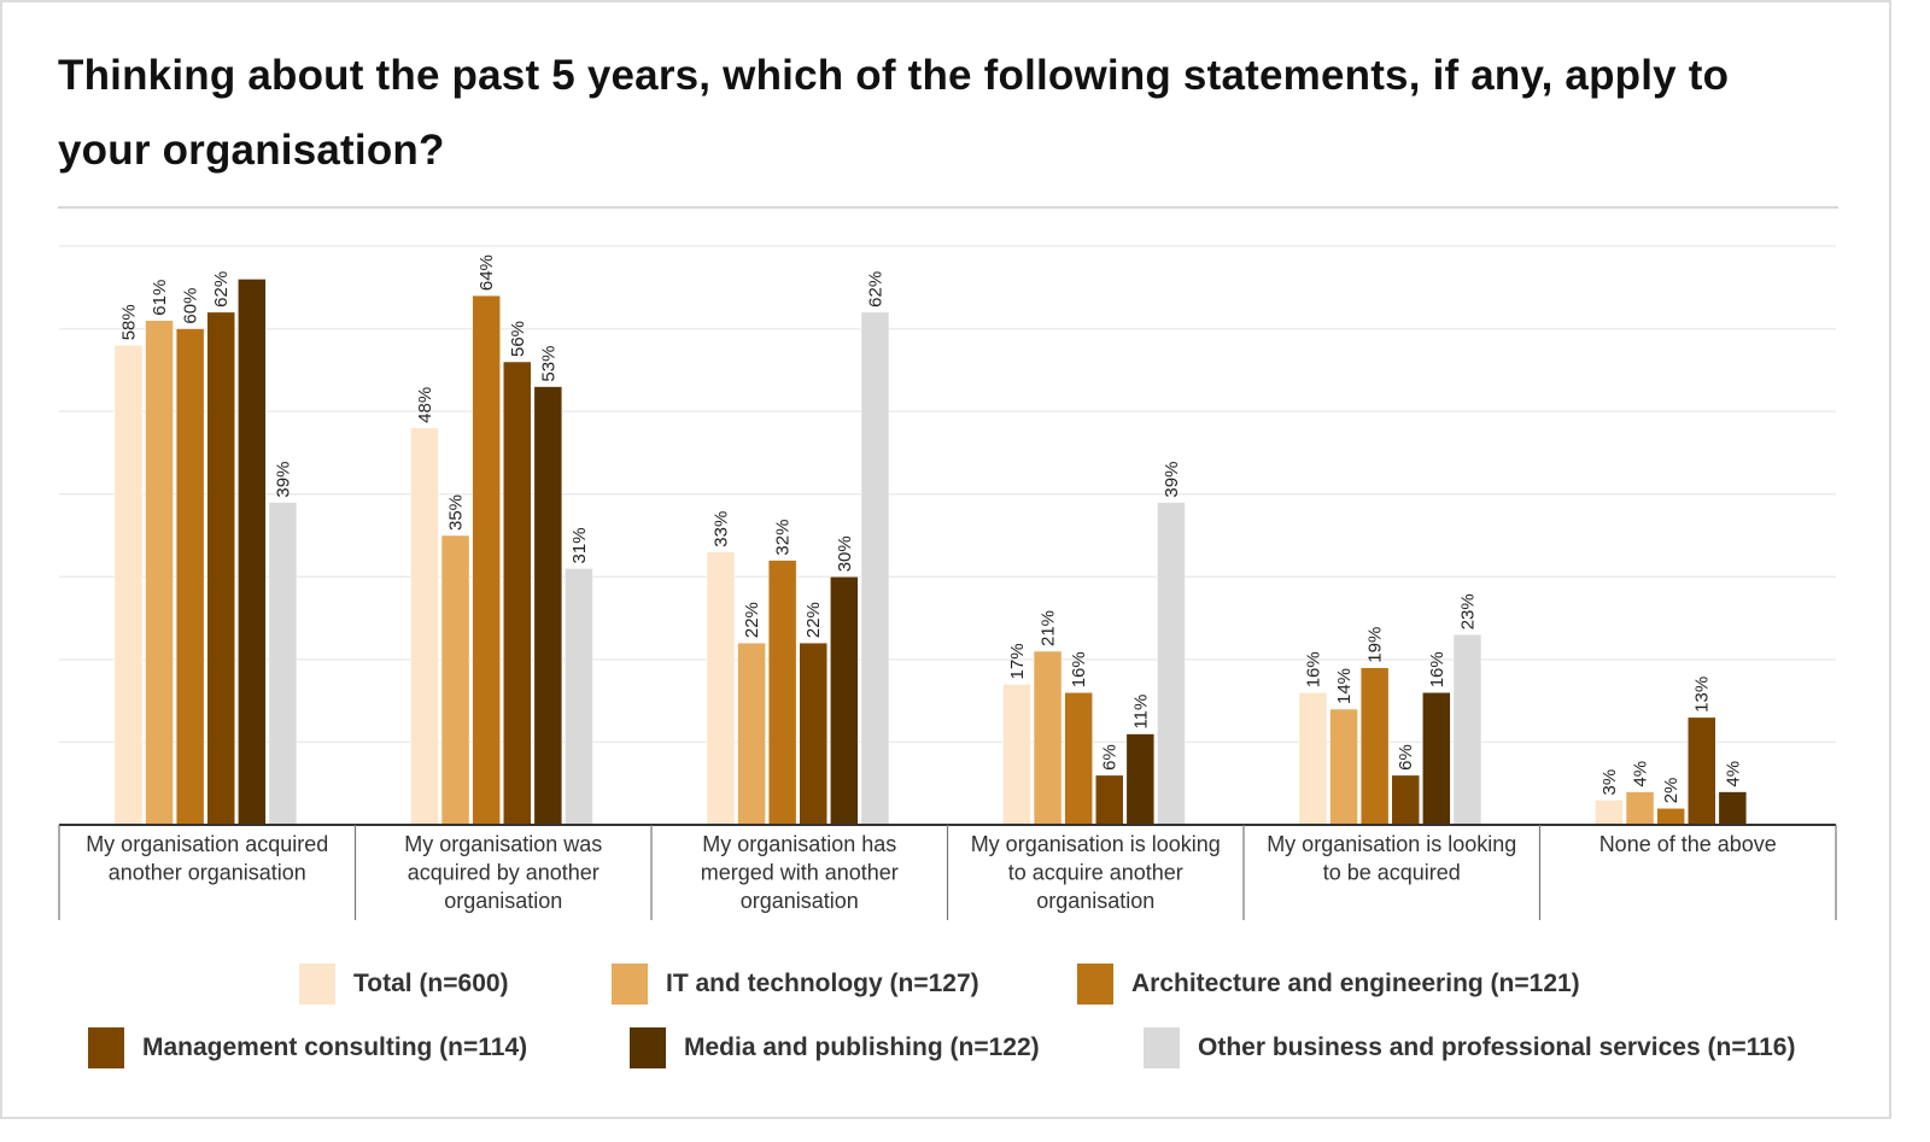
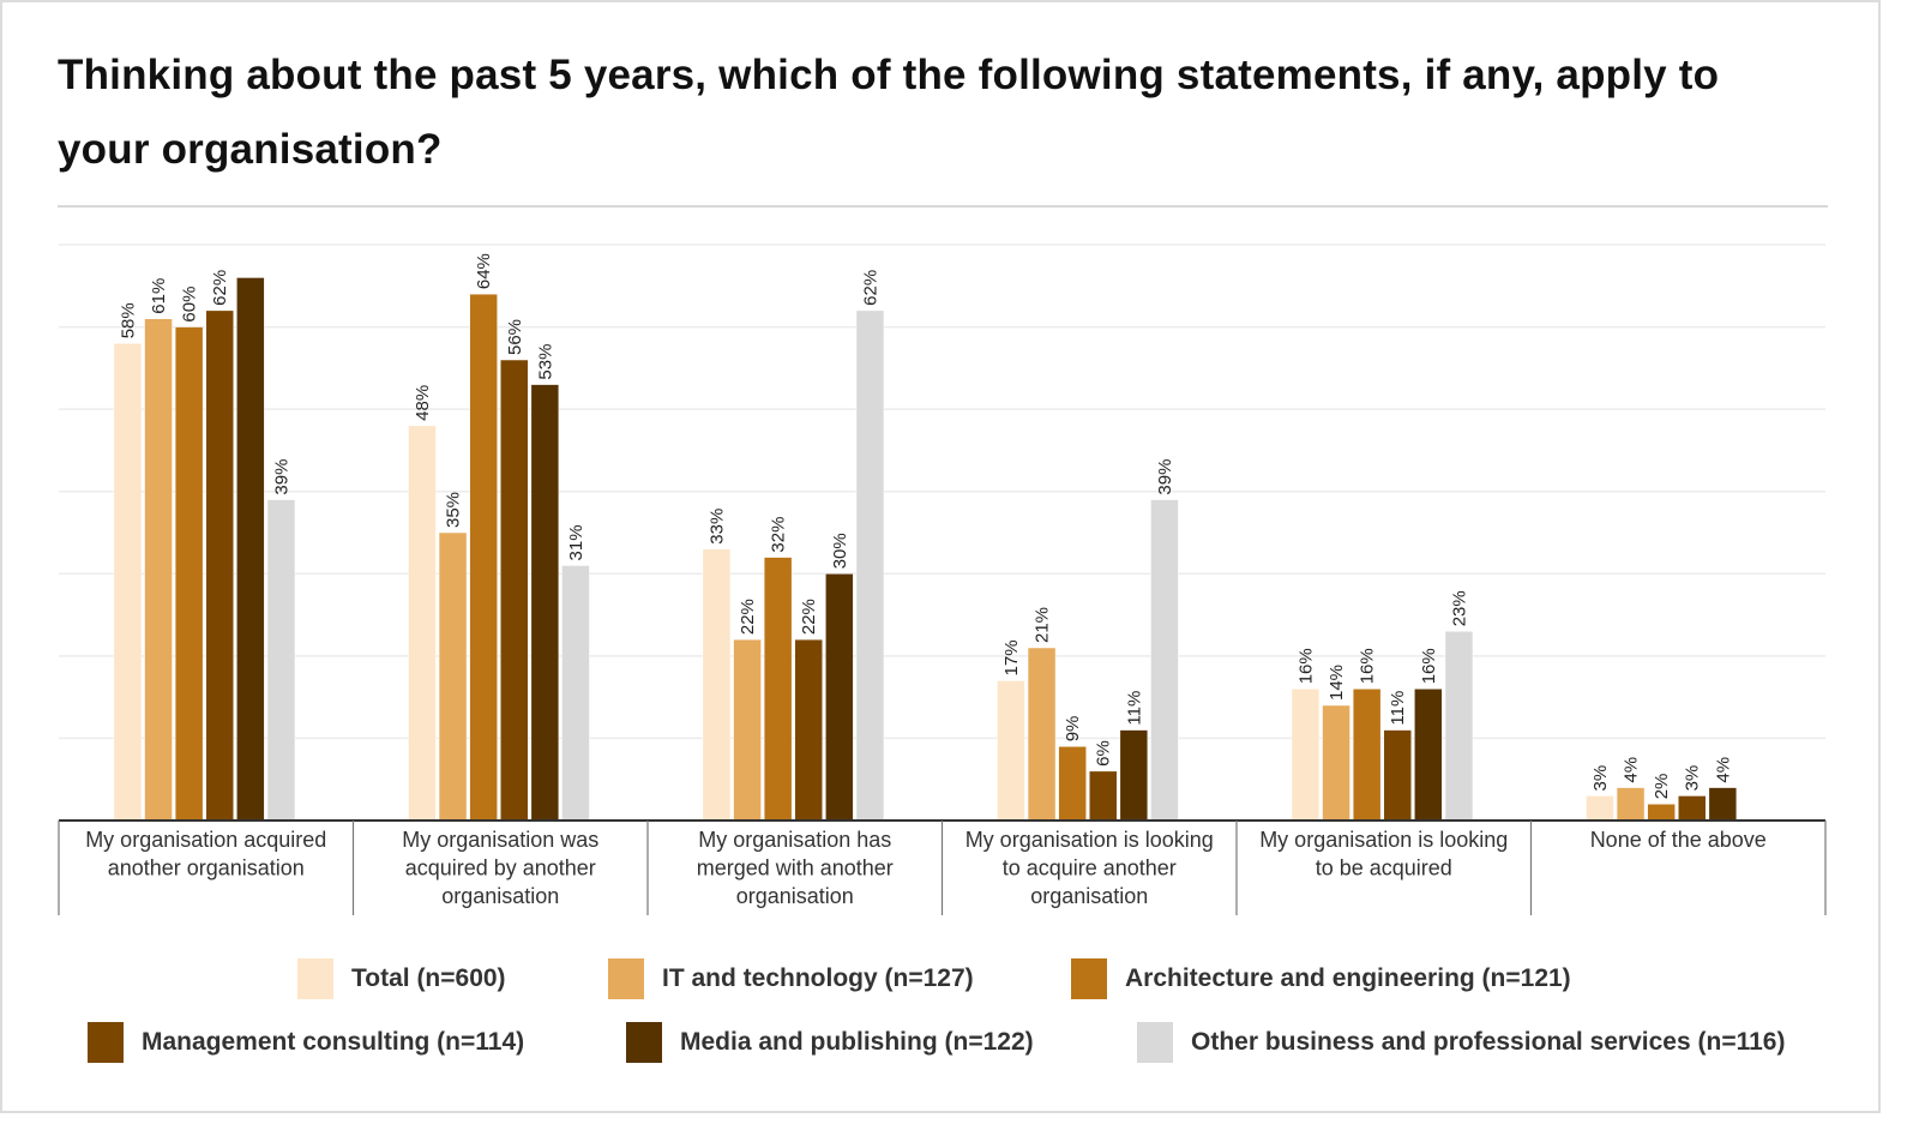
Architecture and engineering (n=121)/My organisation is looking to acquire another organisation: 16% -> 9%
Architecture and engineering (n=121)/My organisation is looking to be acquired: 19% -> 16%
Management consulting (n=114)/My organisation is looking to be acquired: 6% -> 11%
Management consulting (n=114)/None of the above: 13% -> 3%
